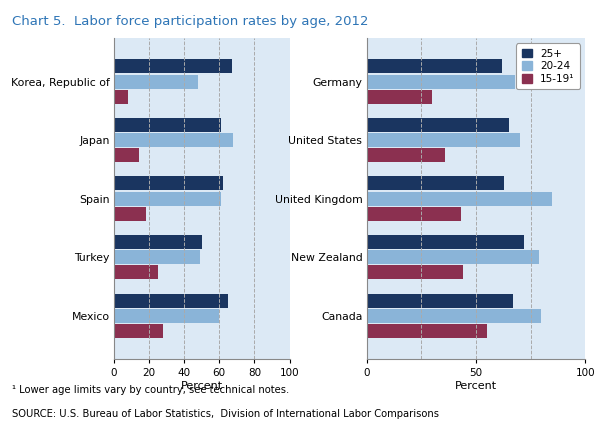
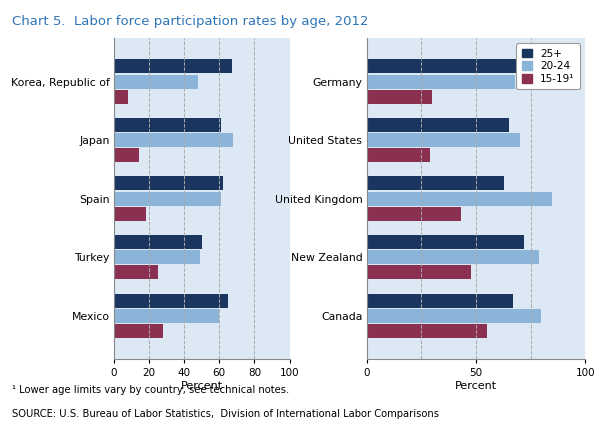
25+/Germany: 62 -> 70
15-19¹/United States: 36 -> 29
15-19¹/New Zealand: 44 -> 48
